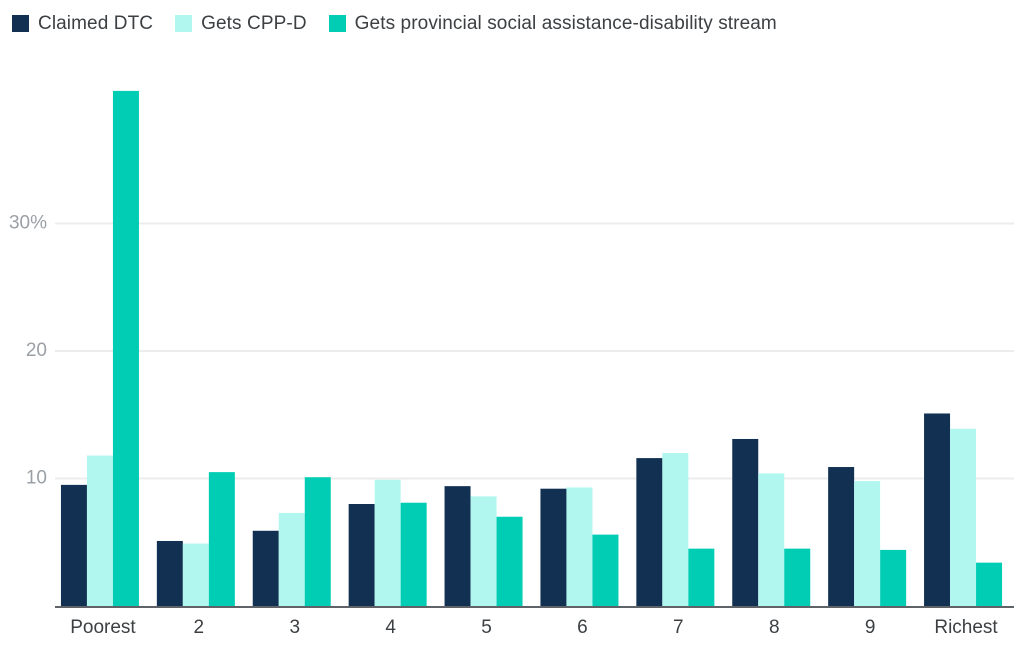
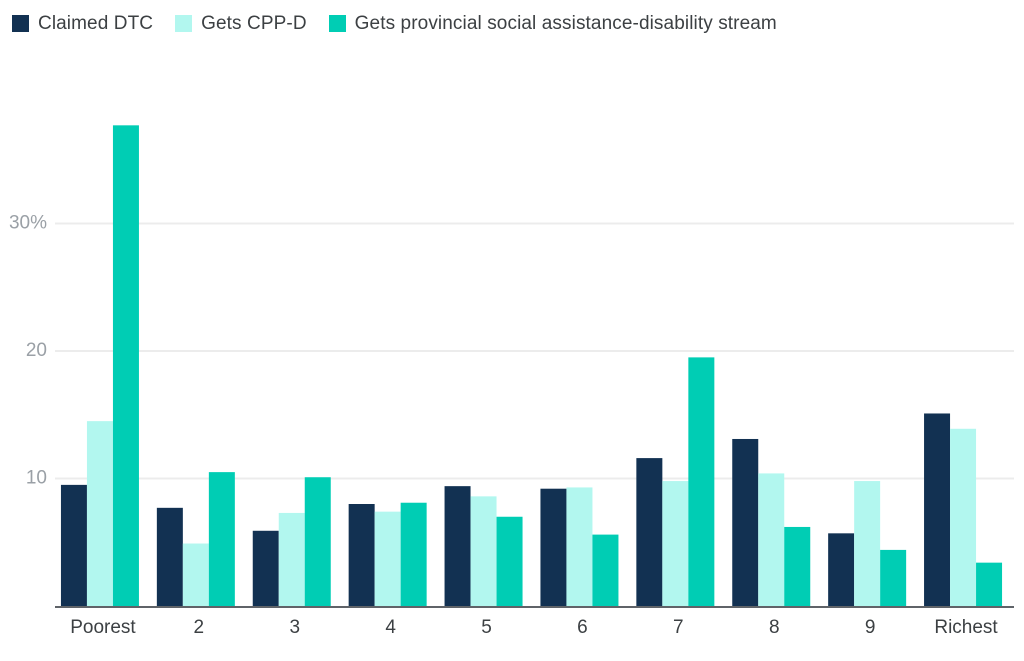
Gets CPP-D/Poorest: 11.8% -> 14.5%
Gets provincial social assistance-disability stream/Poorest: 40.4% -> 37.7%
Claimed DTC/2: 5.1% -> 7.7%
Gets CPP-D/4: 9.9% -> 7.4%
Gets CPP-D/7: 12.0% -> 9.8%
Gets provincial social assistance-disability stream/7: 4.5% -> 19.5%
Gets provincial social assistance-disability stream/8: 4.5% -> 6.2%
Claimed DTC/9: 10.9% -> 5.7%
